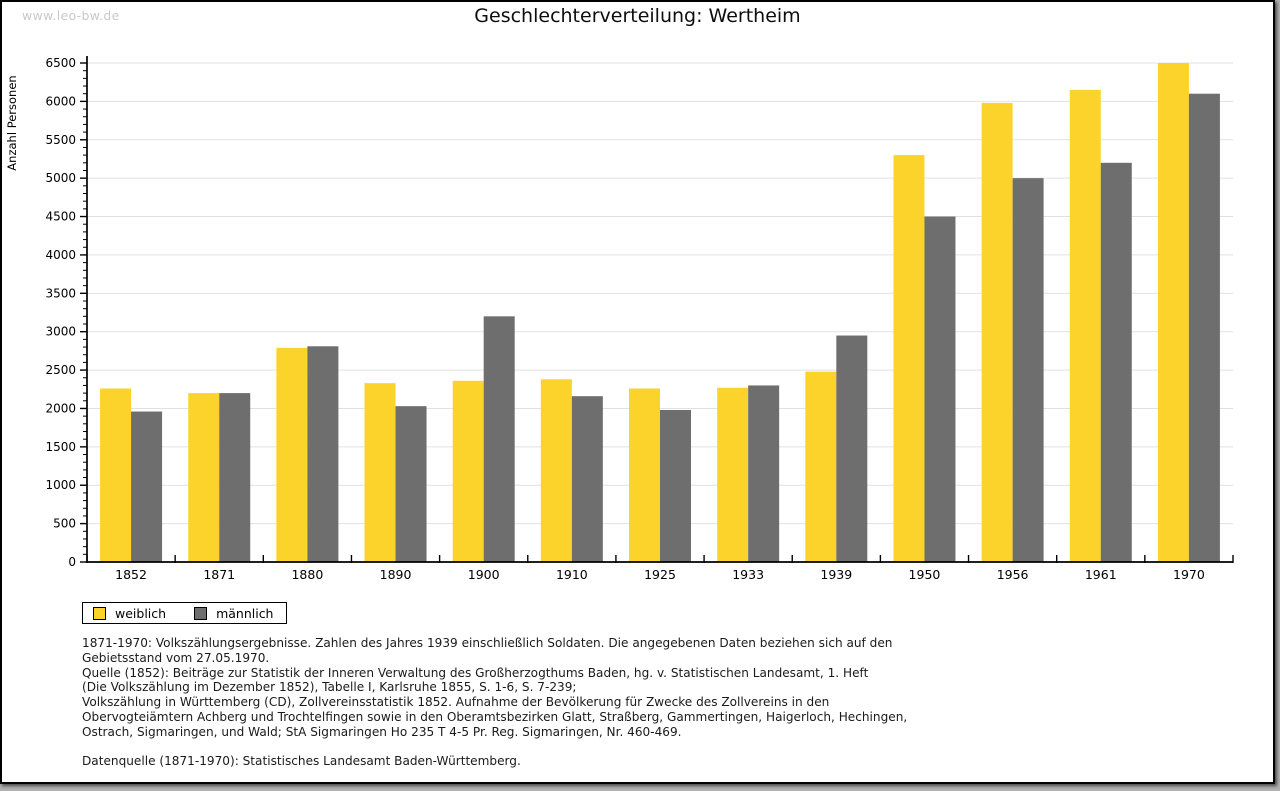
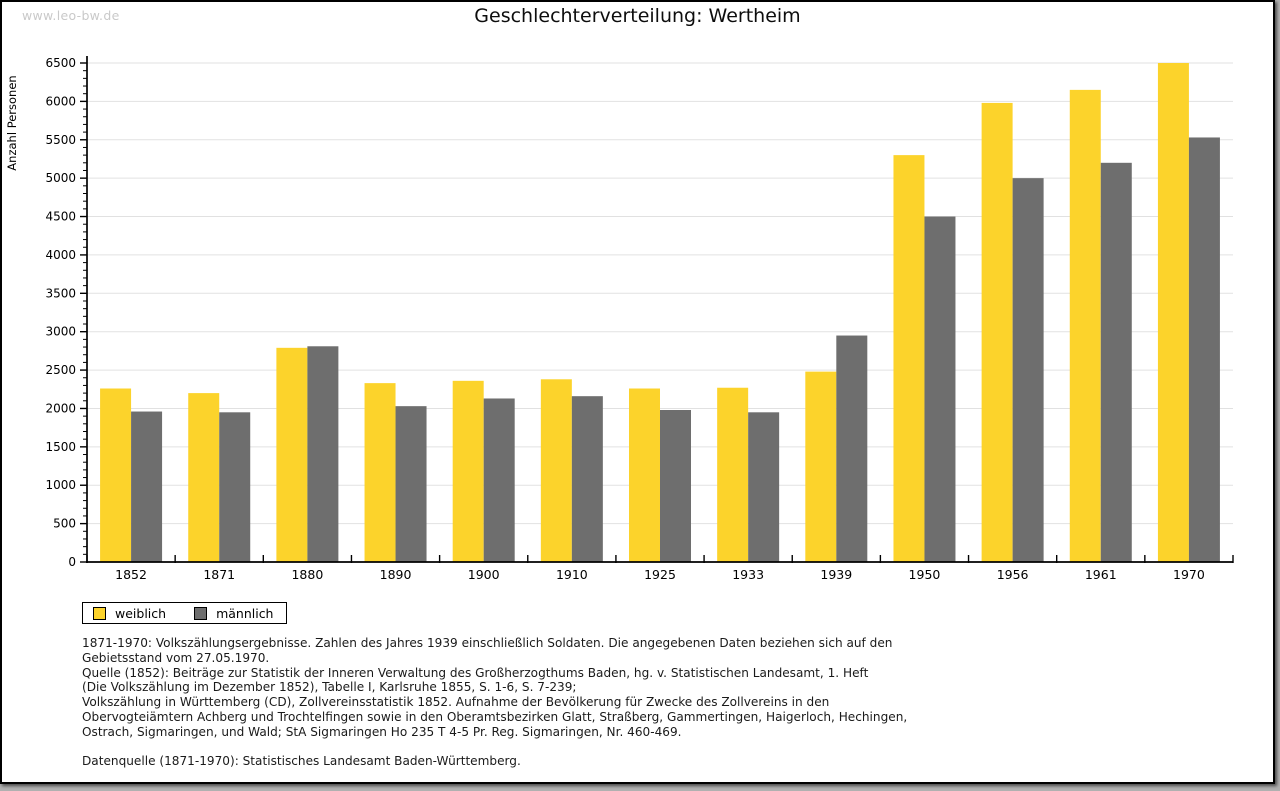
männlich/1871: 2200 -> 2000
männlich/1900: 3200 -> 2100
männlich/1933: 2300 -> 2000
männlich/1970: 6100 -> 5500
